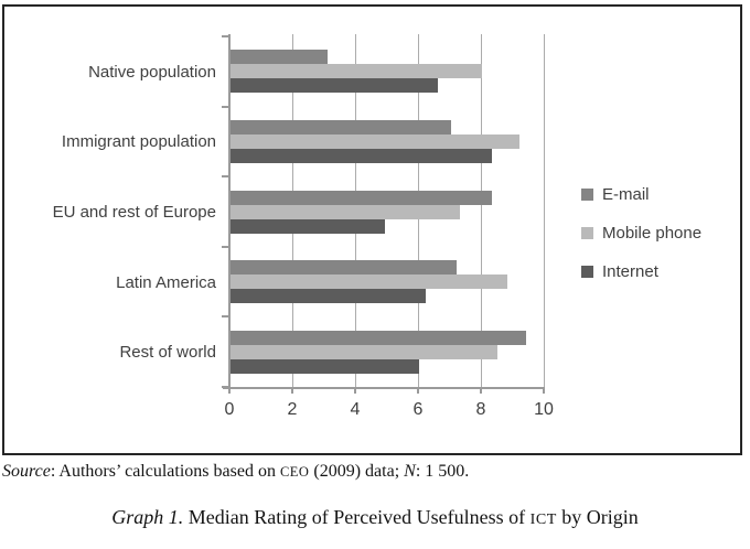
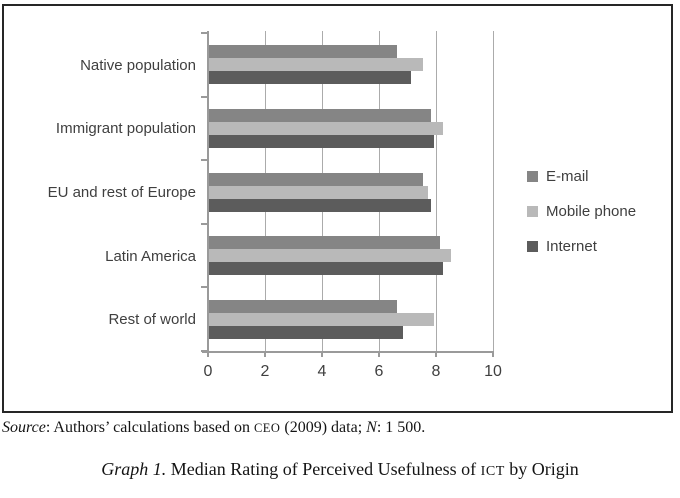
E-mail/Native population: 3.1 -> 6.6
Mobile phone/Native population: 8.0 -> 7.5
Internet/Native population: 6.6 -> 7.1
E-mail/Immigrant population: 7.0 -> 7.8
Mobile phone/Immigrant population: 9.2 -> 8.2
Internet/Immigrant population: 8.3 -> 7.9
E-mail/EU and rest of Europe: 8.3 -> 7.5
Mobile phone/EU and rest of Europe: 7.3 -> 7.7
Internet/EU and rest of Europe: 4.9 -> 7.8
E-mail/Latin America: 7.2 -> 8.1
Mobile phone/Latin America: 8.8 -> 8.5
Internet/Latin America: 6.2 -> 8.2
E-mail/Rest of world: 9.4 -> 6.6
Mobile phone/Rest of world: 8.5 -> 7.9
Internet/Rest of world: 6.0 -> 6.8
